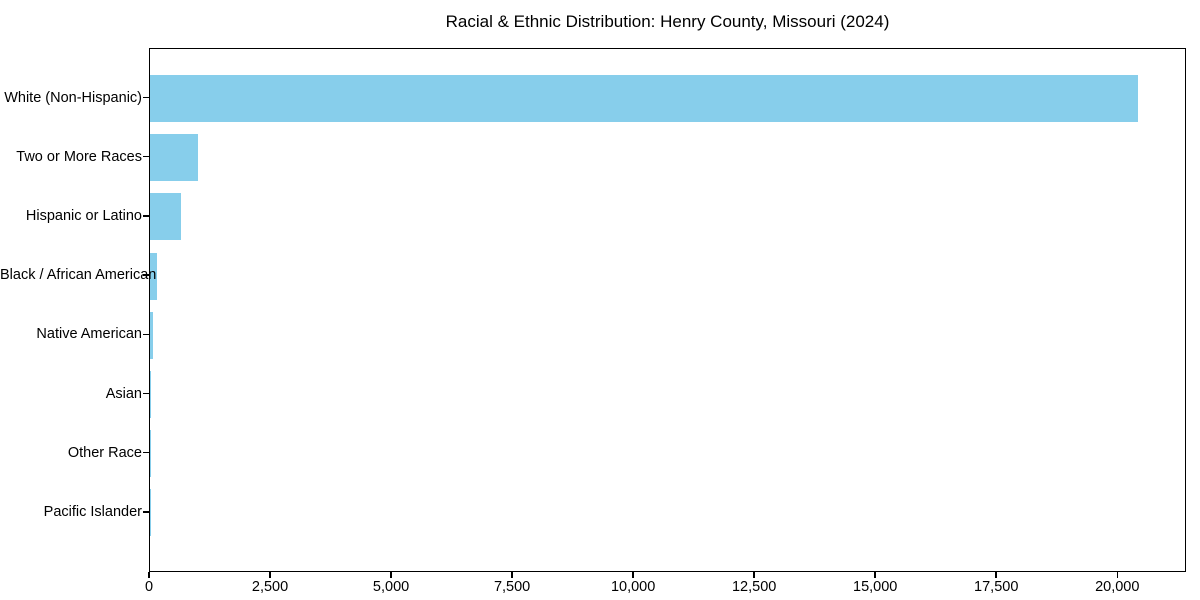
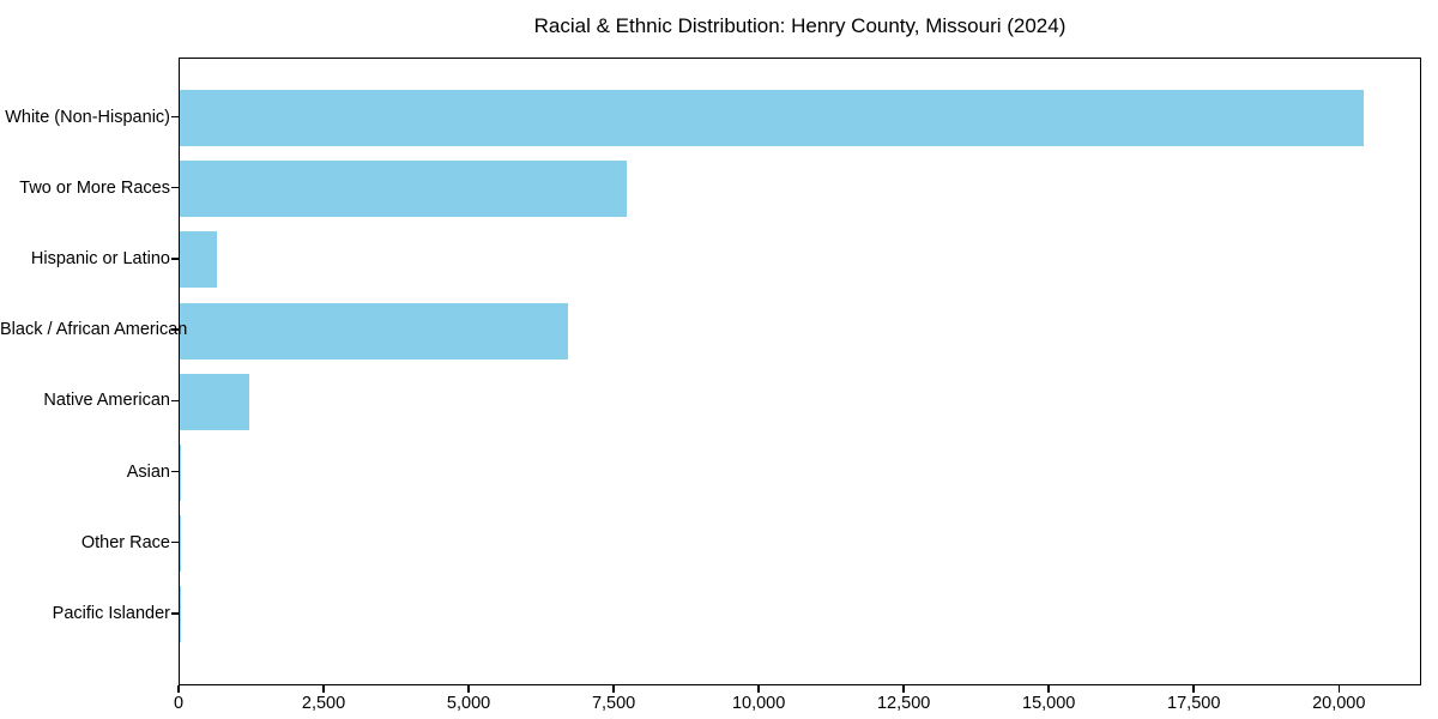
Two or More Races: 1000 -> 7700
Black / African American: 200 -> 6700
Native American: 100 -> 1200
